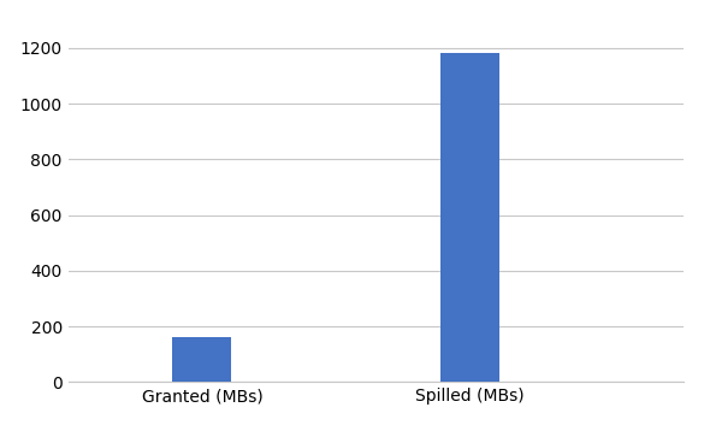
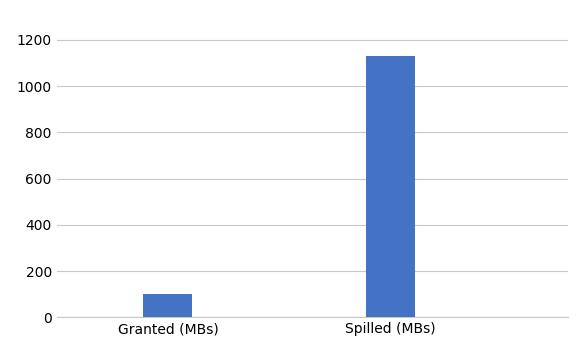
Granted (MBs): 160 -> 100
Spilled (MBs): 1180 -> 1130
